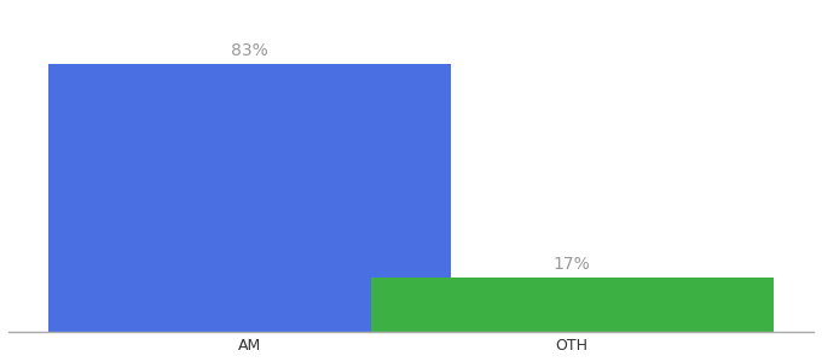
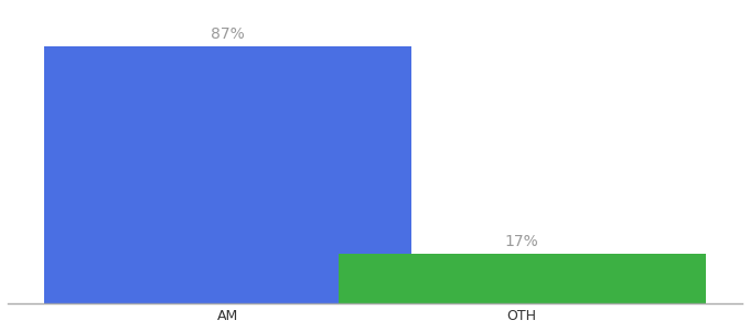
AM: 83% -> 87%
